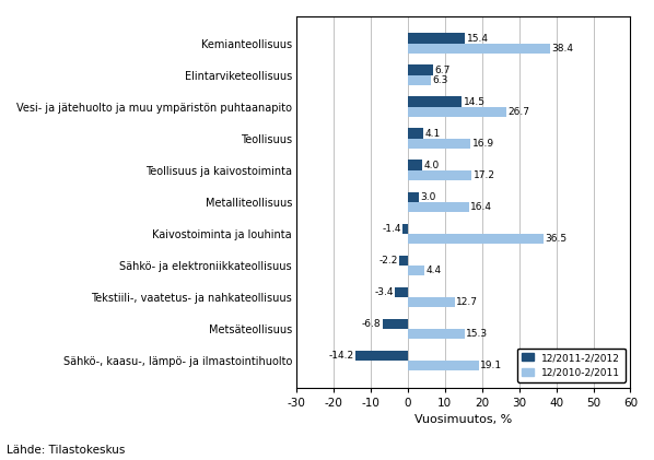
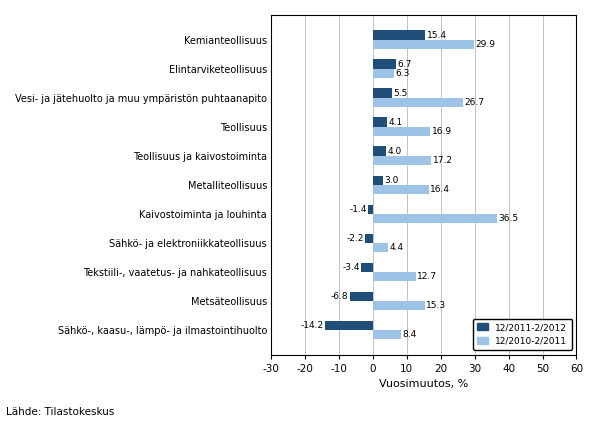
12/2010-2/2011/Kemianteollisuus: 38.4 -> 29.9
12/2011-2/2012/Vesi- ja jätehuolto ja muu ympäristön puhtaanapito: 14.5 -> 5.5
12/2010-2/2011/Sähkö-, kaasu-, lämpö- ja ilmastointihuolto: 19.1 -> 8.4
